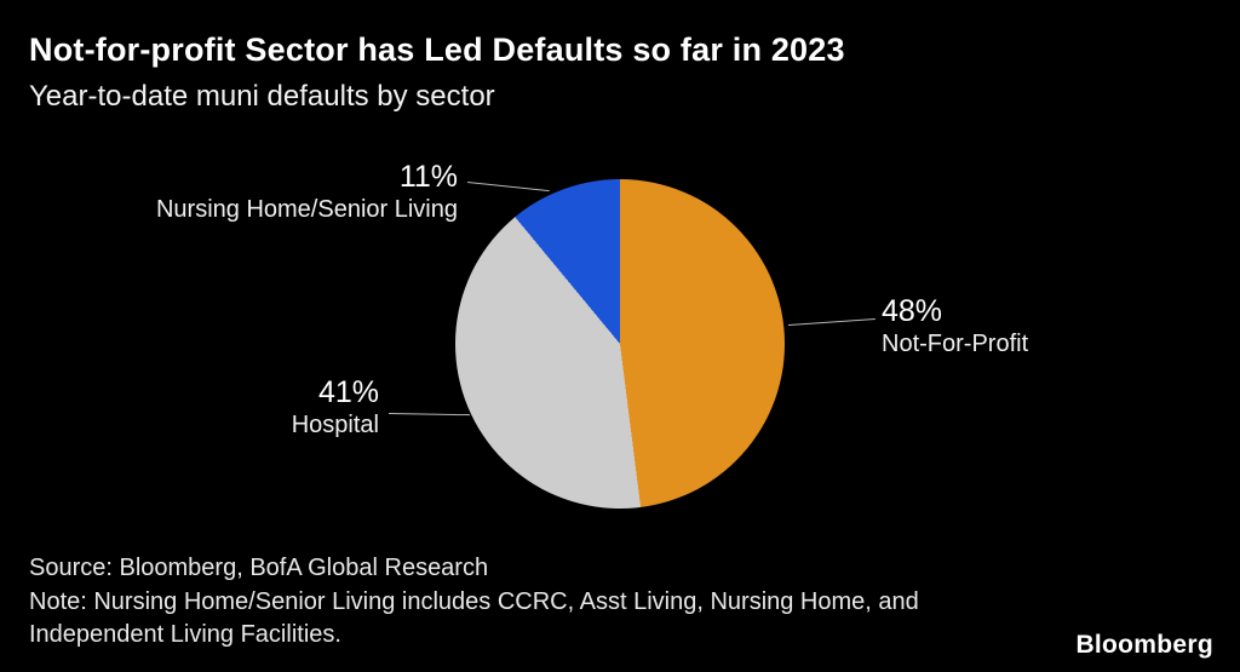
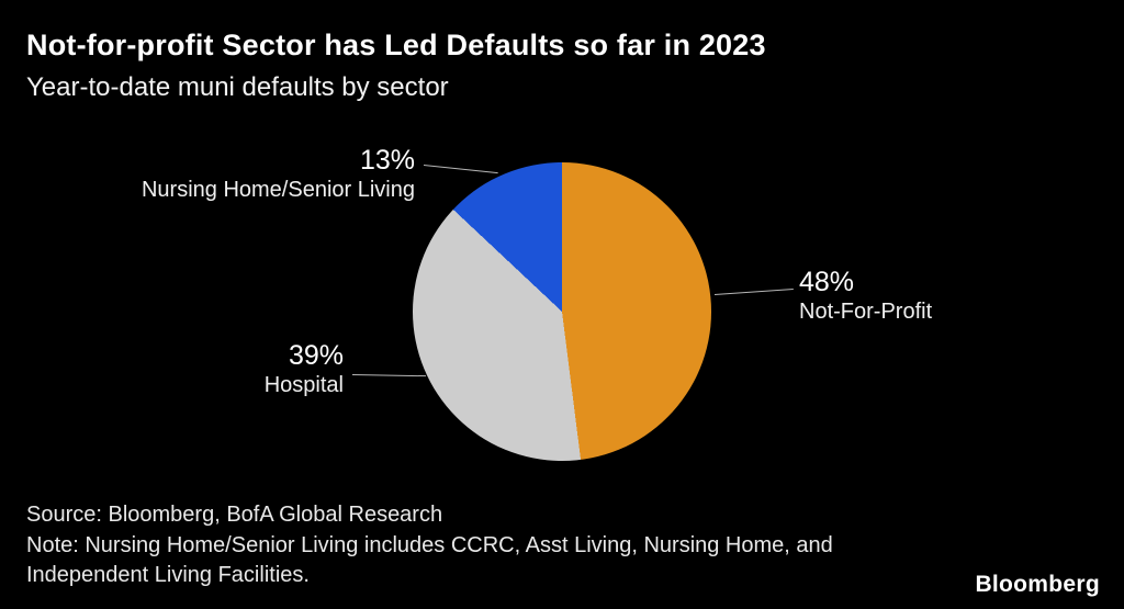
Hospital: 41% -> 39%
Nursing Home/Senior Living: 11% -> 13%
